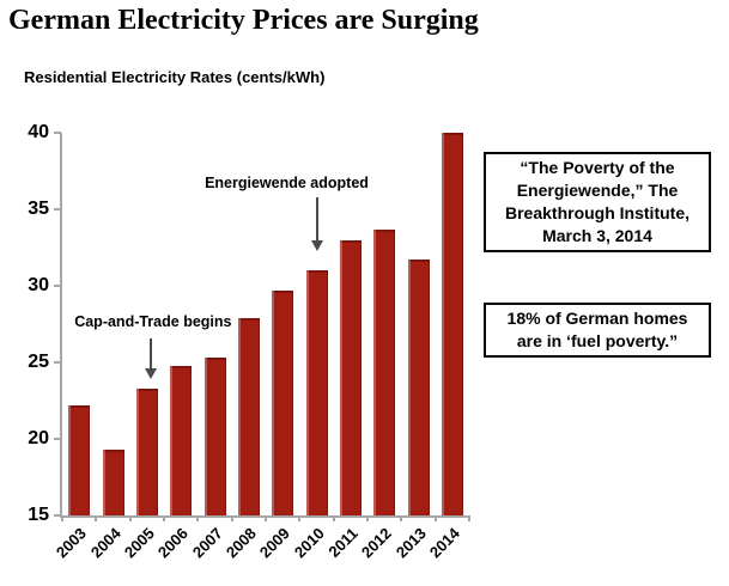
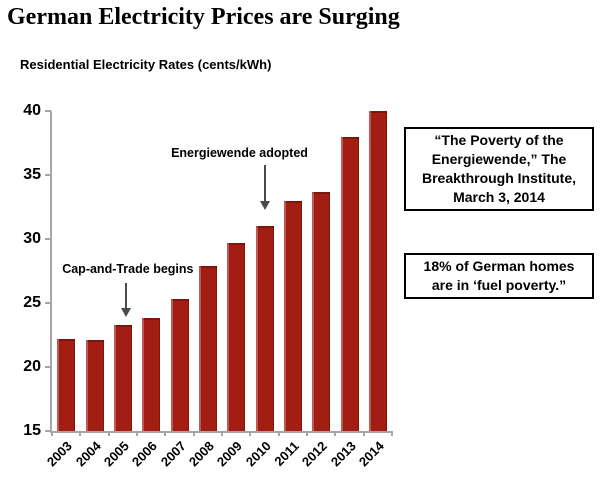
2004: 19.3 -> 22.1
2006: 24.8 -> 23.8
2013: 31.7 -> 38.0
